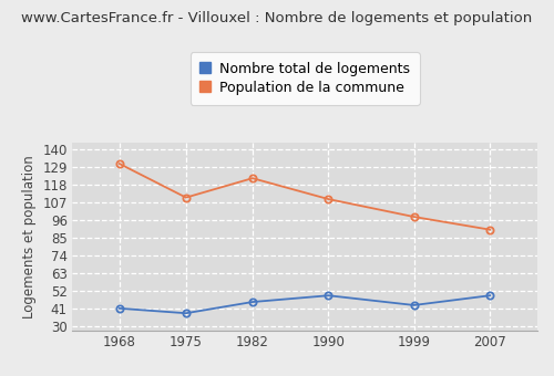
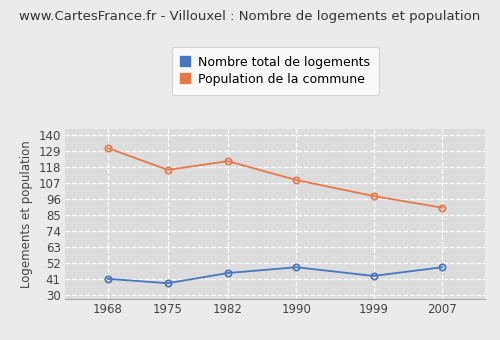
Population de la commune/1975: 110 -> 116
